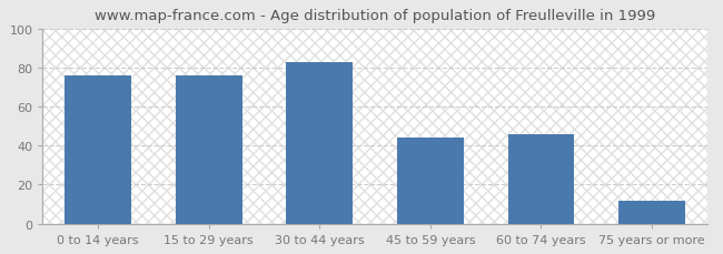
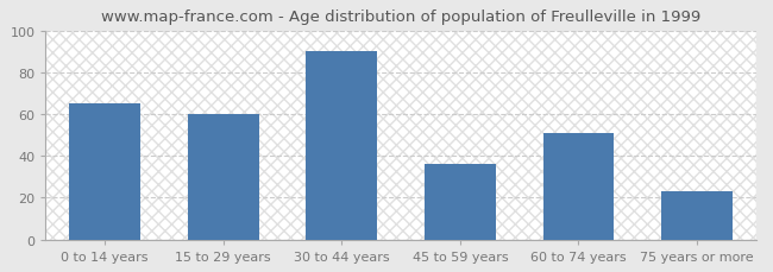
0 to 14 years: 76 -> 65
15 to 29 years: 76 -> 60
30 to 44 years: 83 -> 90
45 to 59 years: 44 -> 36
60 to 74 years: 46 -> 51
75 years or more: 12 -> 23
